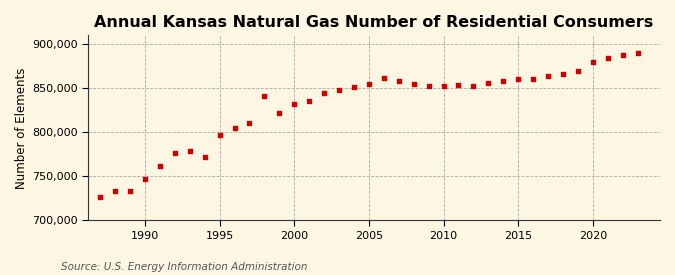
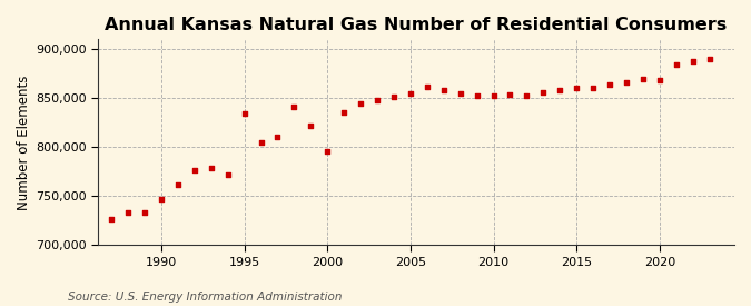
1995: 797,000 -> 834,000
2000: 832,000 -> 796,000
2020: 880,000 -> 868,000
